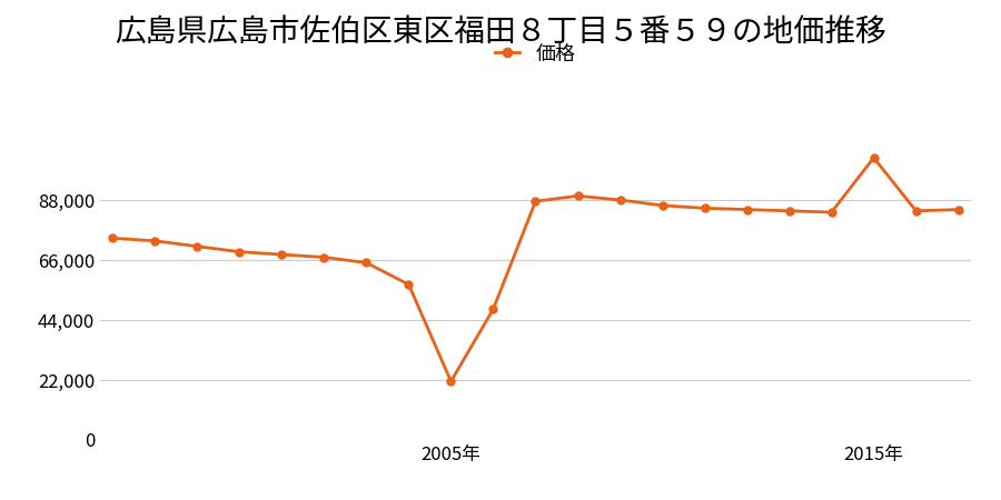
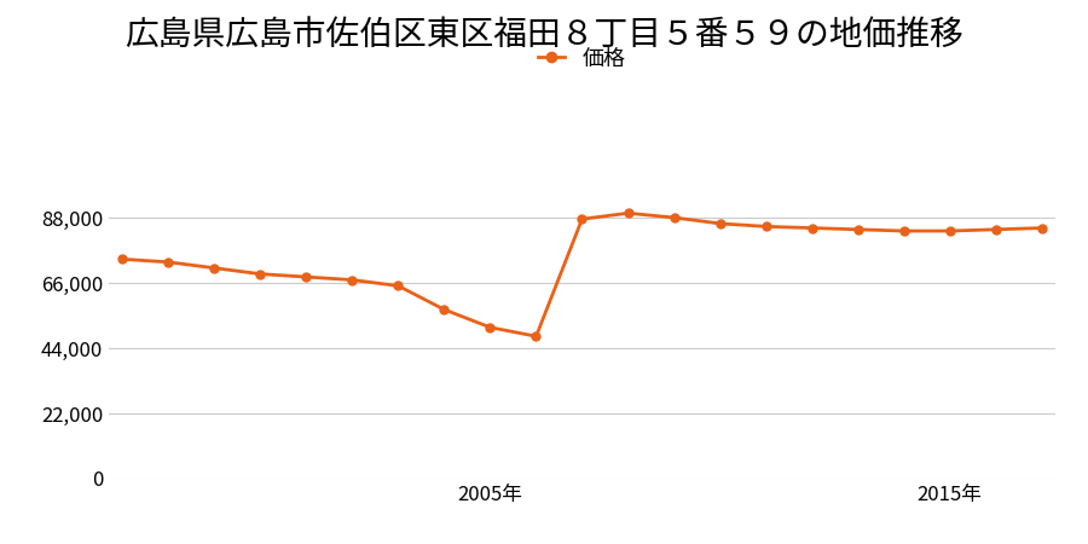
2005年: 21,500 -> 51,000
2015年: 103,500 -> 83,500
